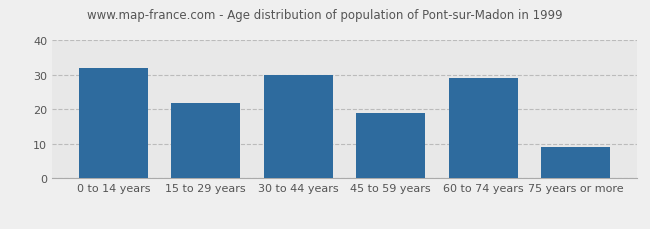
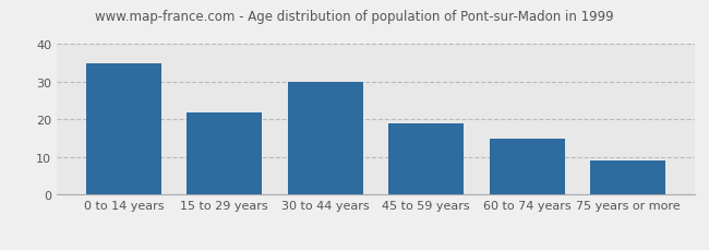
0 to 14 years: 32 -> 35
60 to 74 years: 29 -> 15
